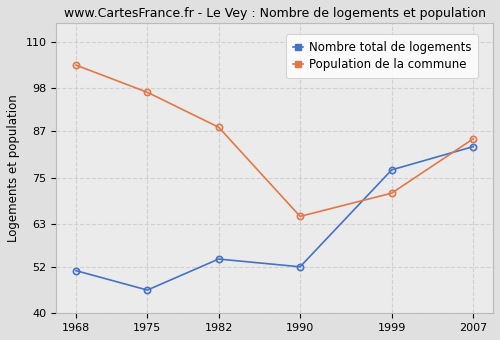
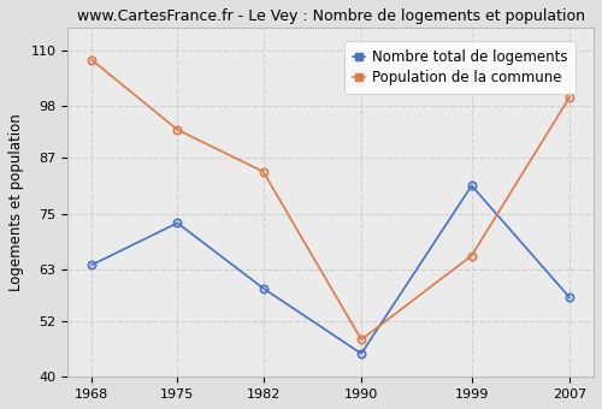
Nombre total de logements/1968: 51 -> 64
Population de la commune/1968: 104 -> 108
Nombre total de logements/1975: 46 -> 73
Population de la commune/1975: 97 -> 93
Nombre total de logements/1982: 54 -> 59
Population de la commune/1982: 88 -> 84
Nombre total de logements/1990: 52 -> 45
Population de la commune/1990: 65 -> 48
Nombre total de logements/1999: 77 -> 81
Population de la commune/1999: 71 -> 66
Nombre total de logements/2007: 83 -> 57
Population de la commune/2007: 85 -> 100
